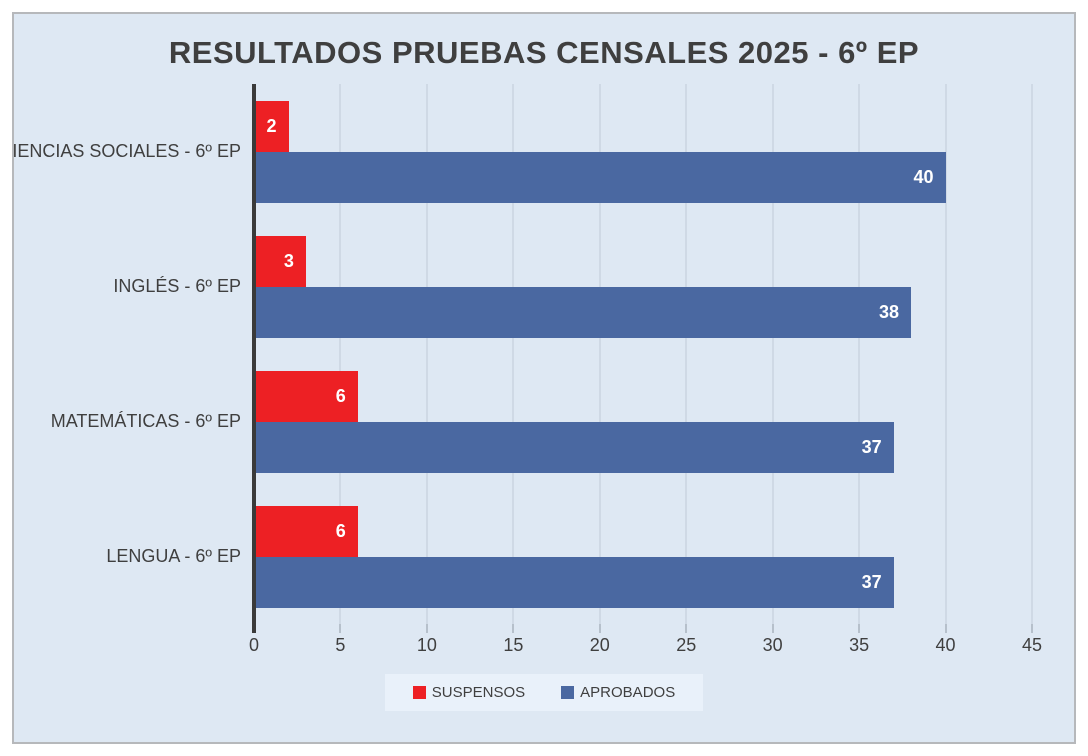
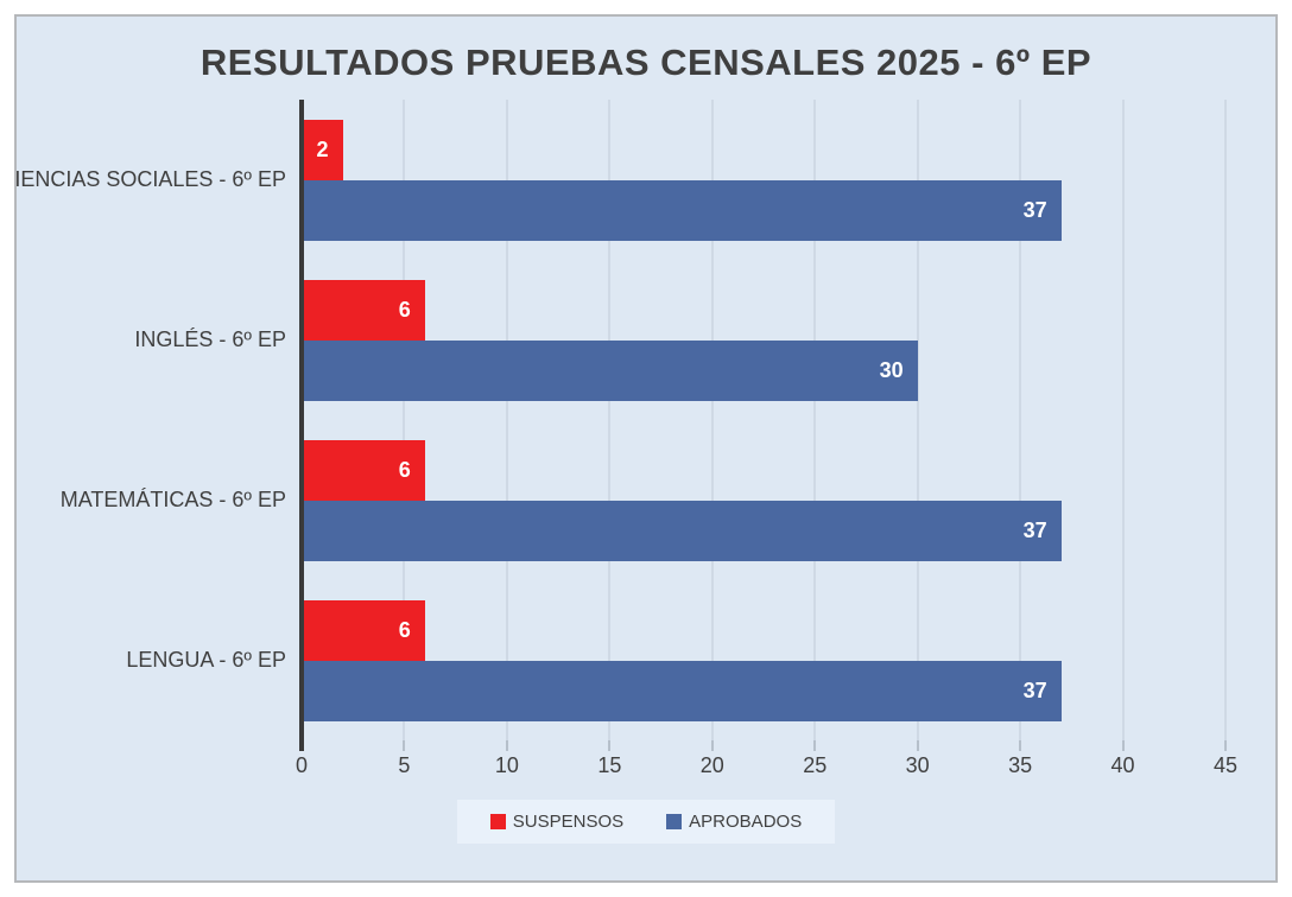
APROBADOS/CIENCIAS SOCIALES - 6º EP: 40 -> 37
SUSPENSOS/INGLÉS - 6º EP: 3 -> 6
APROBADOS/INGLÉS - 6º EP: 38 -> 30
